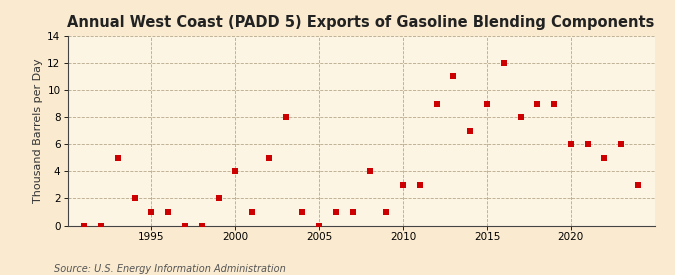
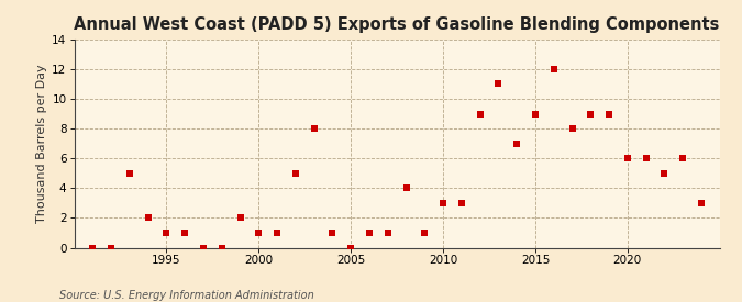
2000: 4 -> 1
